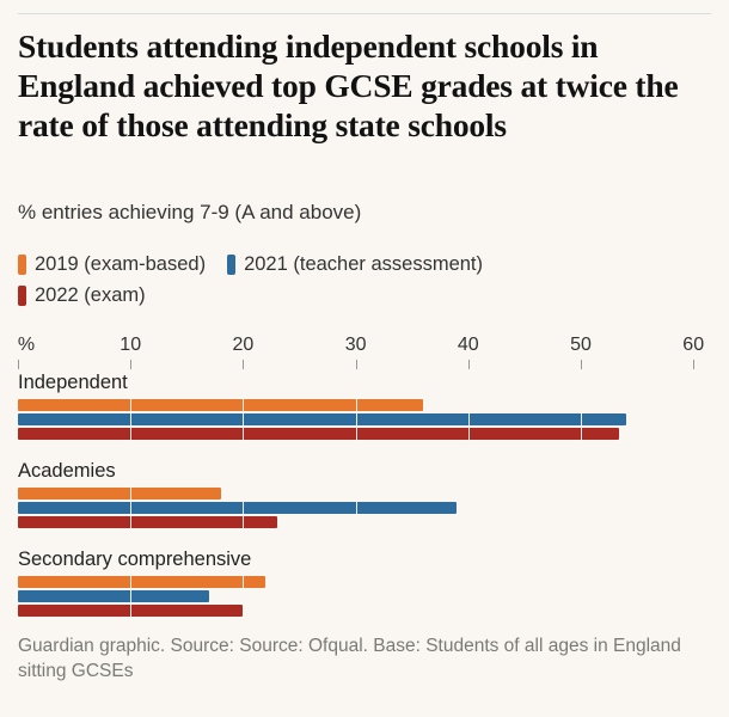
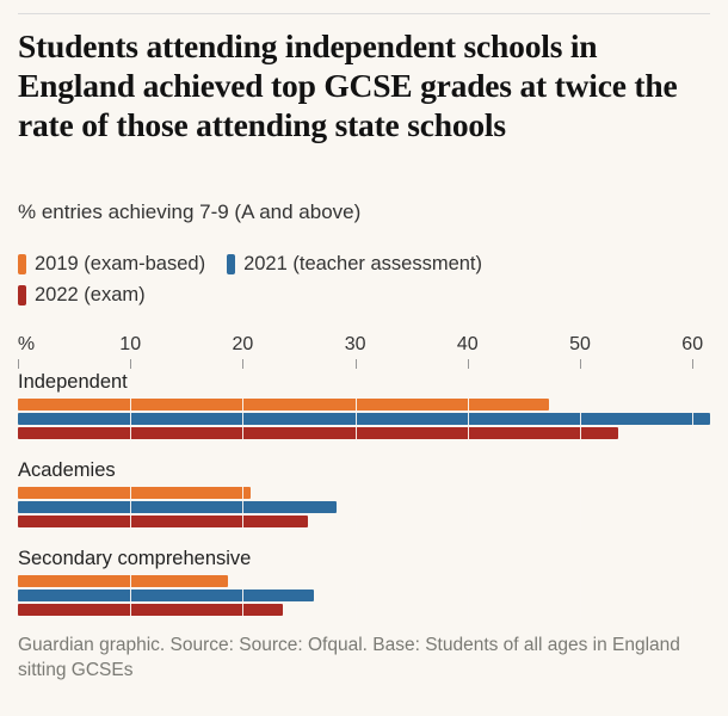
2019 (exam-based)/Independent: 36 -> 47
2021 (teacher assessment)/Independent: 54 -> 62
2019 (exam-based)/Academies: 18 -> 21
2021 (teacher assessment)/Academies: 39 -> 28
2022 (exam)/Academies: 23 -> 26
2019 (exam-based)/Secondary comprehensive: 22 -> 19
2021 (teacher assessment)/Secondary comprehensive: 17 -> 26
2022 (exam)/Secondary comprehensive: 20 -> 24
